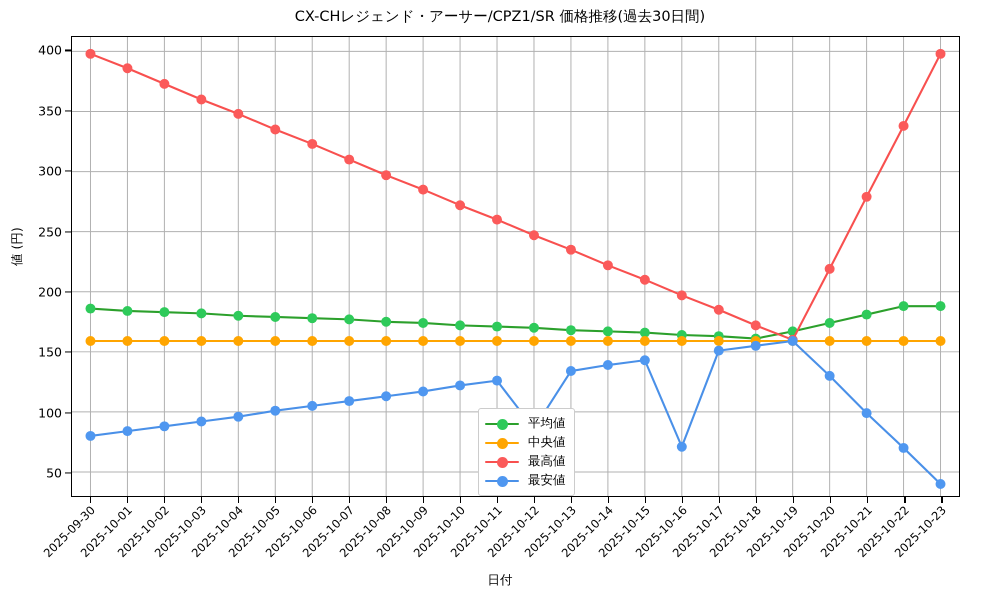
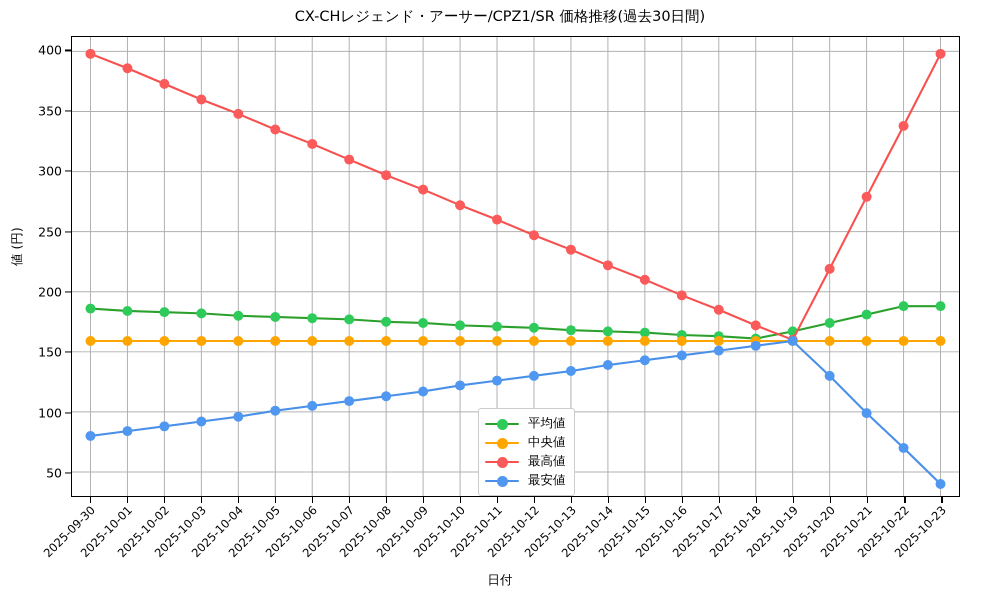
最安値/2025-10-12: 86 -> 130
最安値/2025-10-16: 71 -> 147
